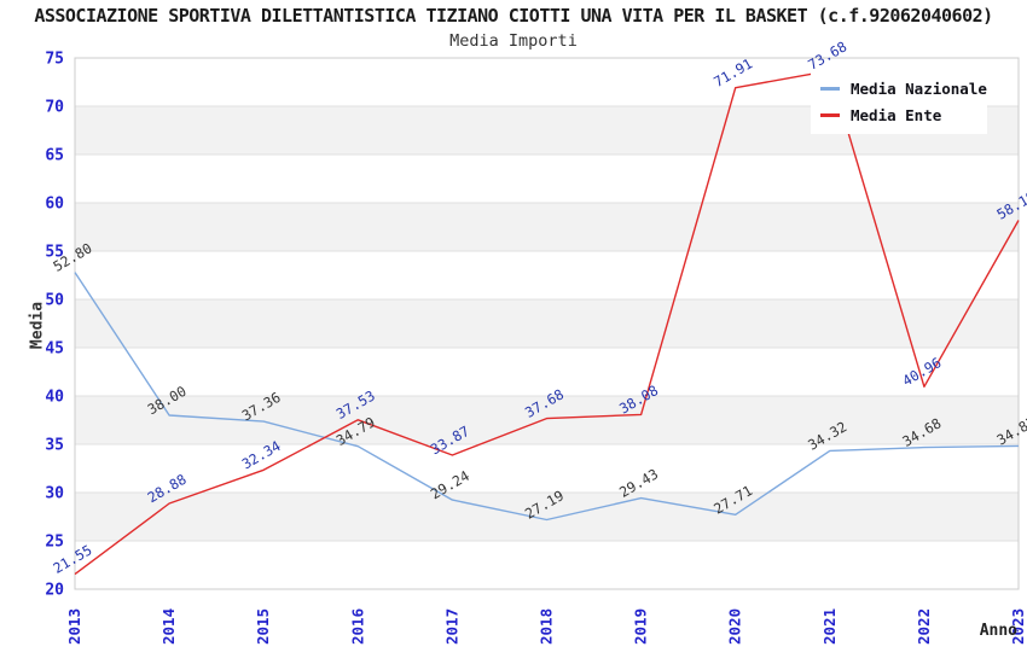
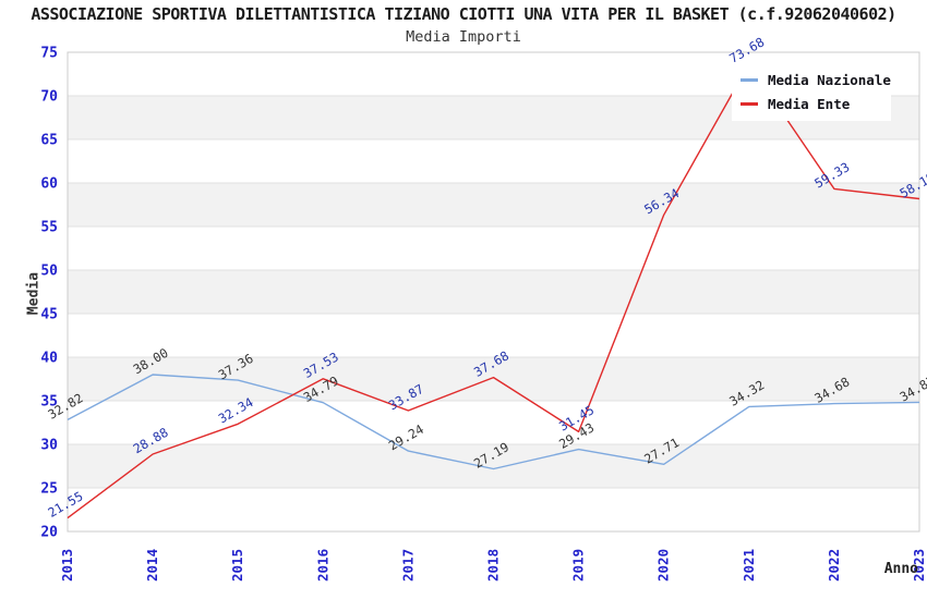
Media Nazionale/2013: 52.80 -> 32.82
Media Ente/2019: 38.08 -> 31.45
Media Ente/2020: 71.91 -> 56.34
Media Ente/2022: 40.96 -> 59.33
